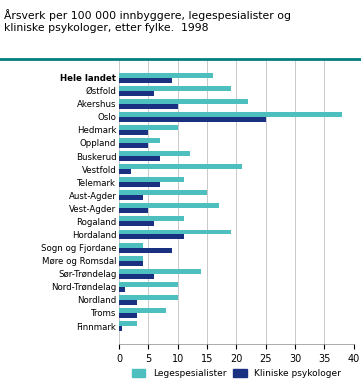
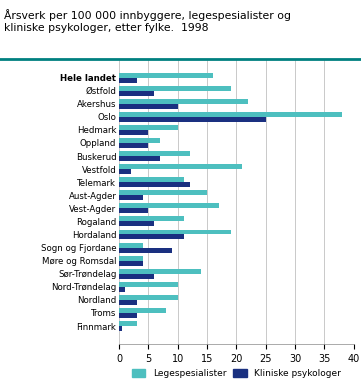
Kliniske psykologer/Hele landet: 9.0 -> 3.0
Kliniske psykologer/Telemark: 7.0 -> 12.0
